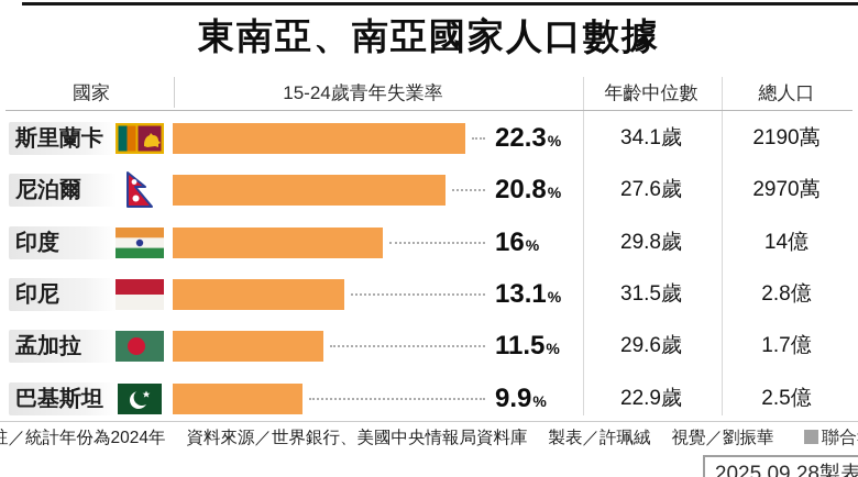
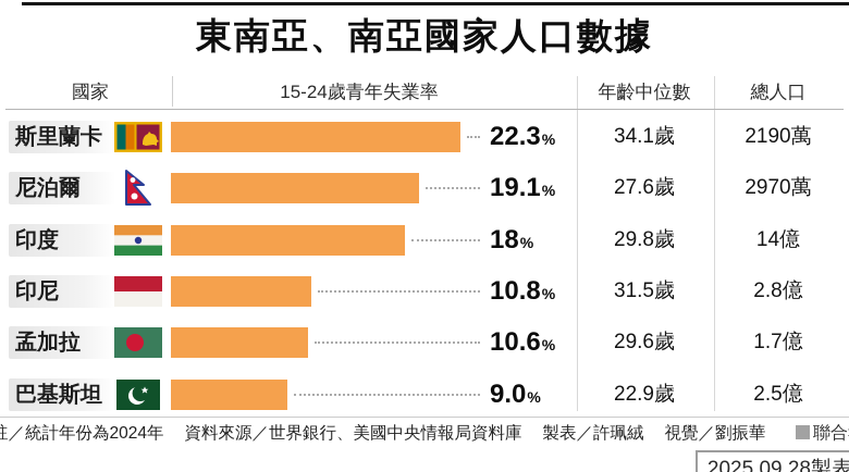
尼泊爾: 20.8 -> 19.1
印度: 16 -> 18
印尼: 13.1 -> 10.8
孟加拉: 11.5 -> 10.6
巴基斯坦: 9.9 -> 9.0
